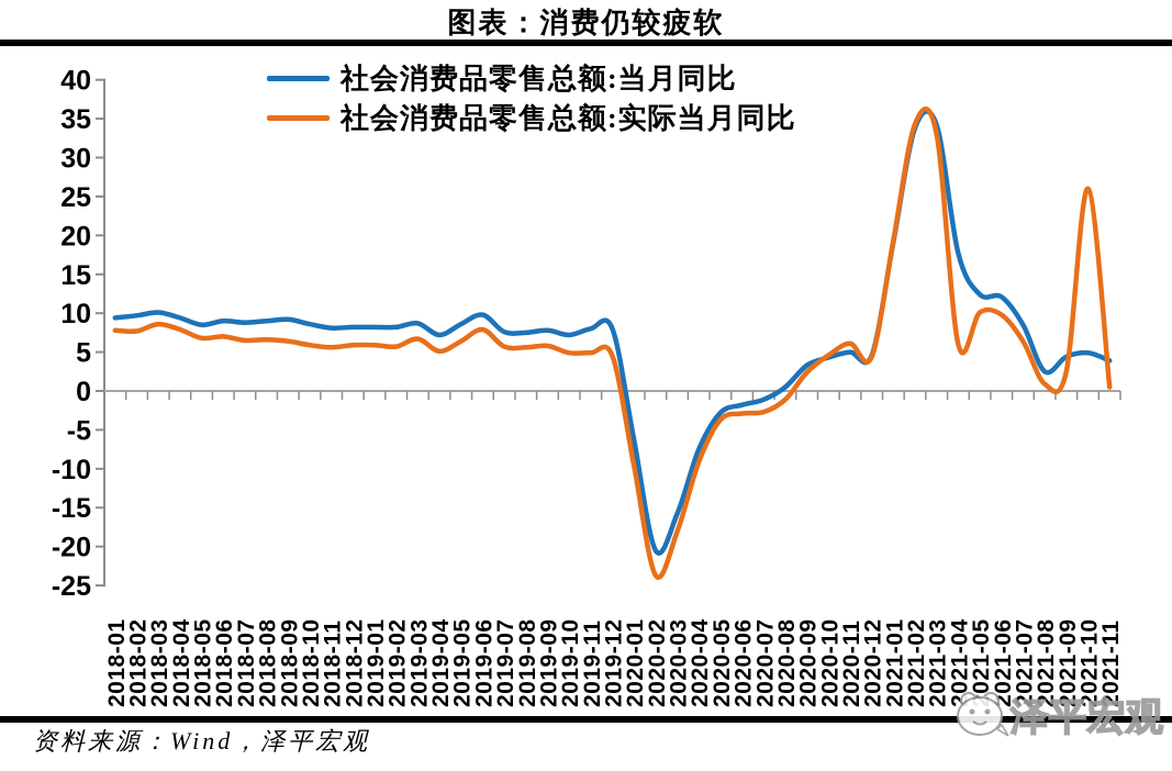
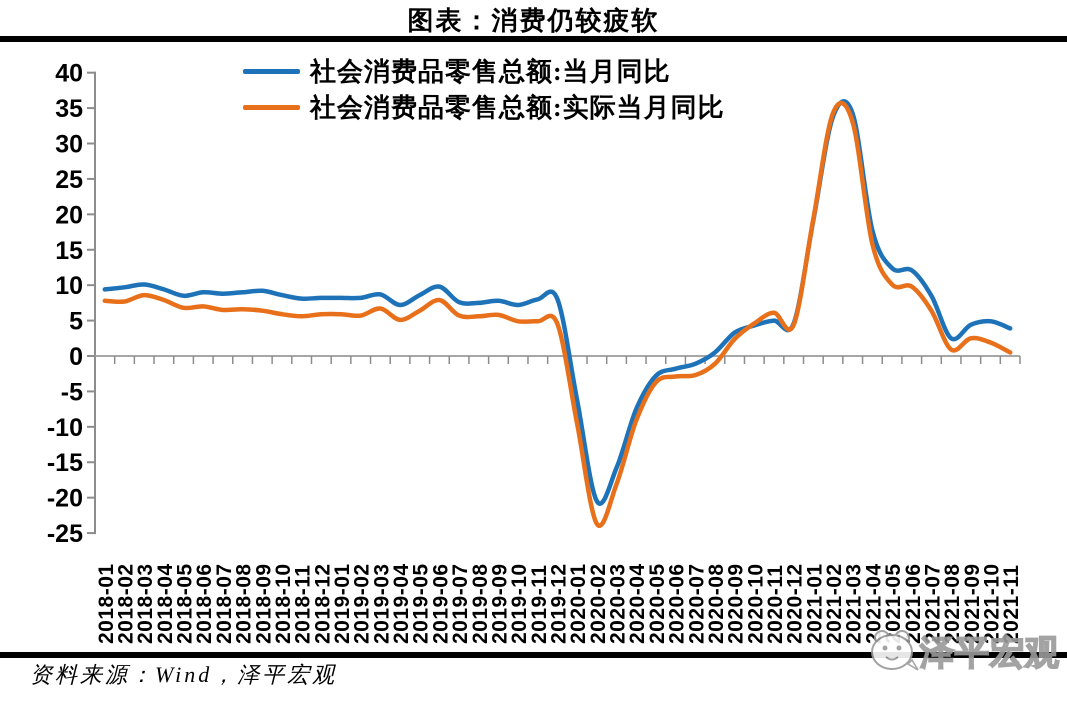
社会消费品零售总额:实际当月同比/2021-04: 6 -> 16
社会消费品零售总额:实际当月同比/2021-10: 26 -> 2
